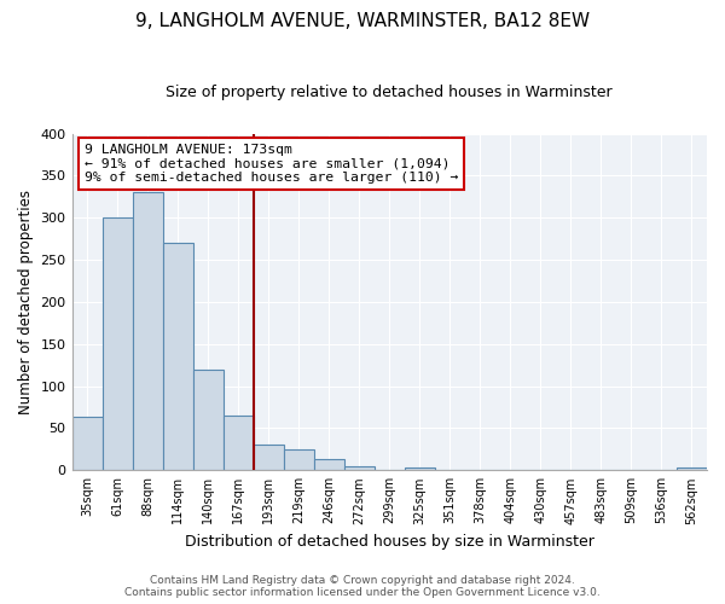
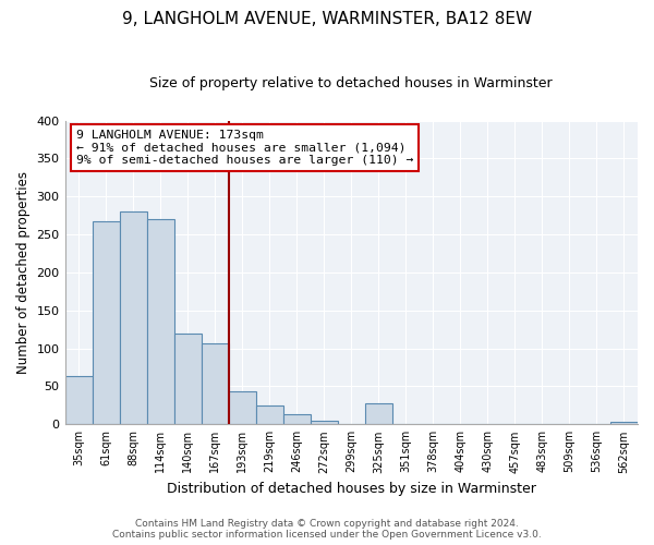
61sqm: 300 -> 268
88sqm: 330 -> 280
167sqm: 65 -> 106
193sqm: 30 -> 44
325sqm: 3 -> 28
